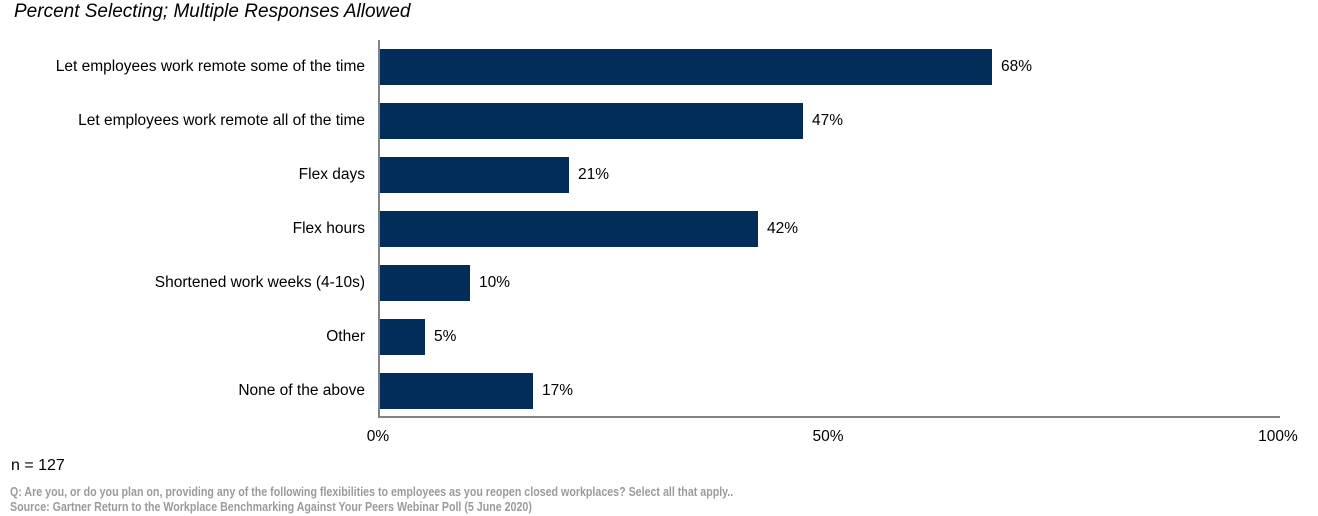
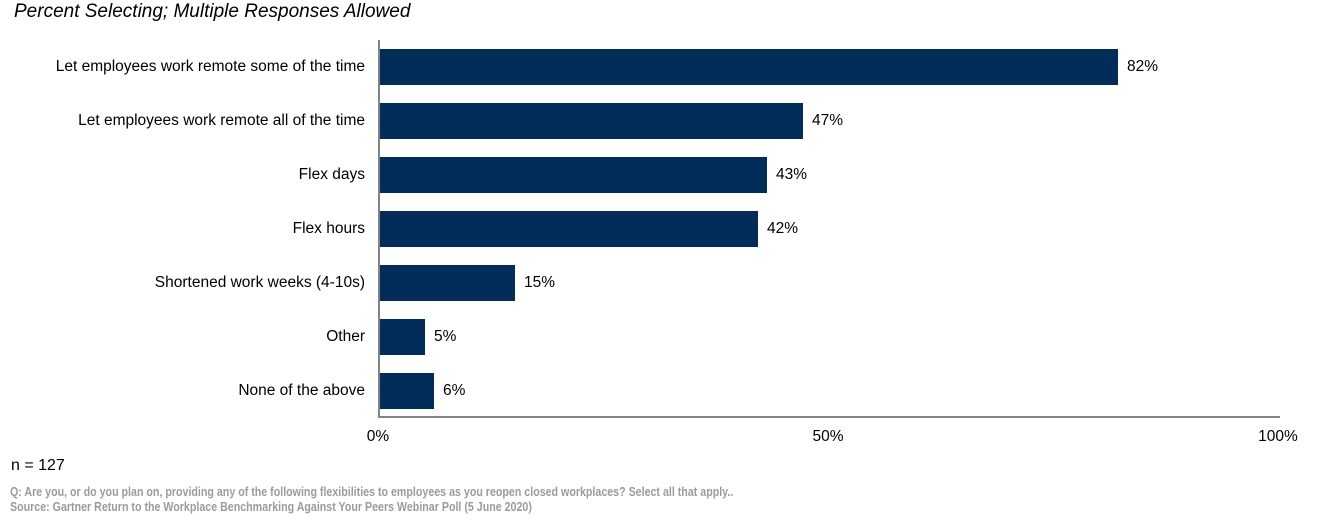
Let employees work remote some of the time: 68% -> 82%
Flex days: 21% -> 43%
Shortened work weeks (4-10s): 10% -> 15%
None of the above: 17% -> 6%
